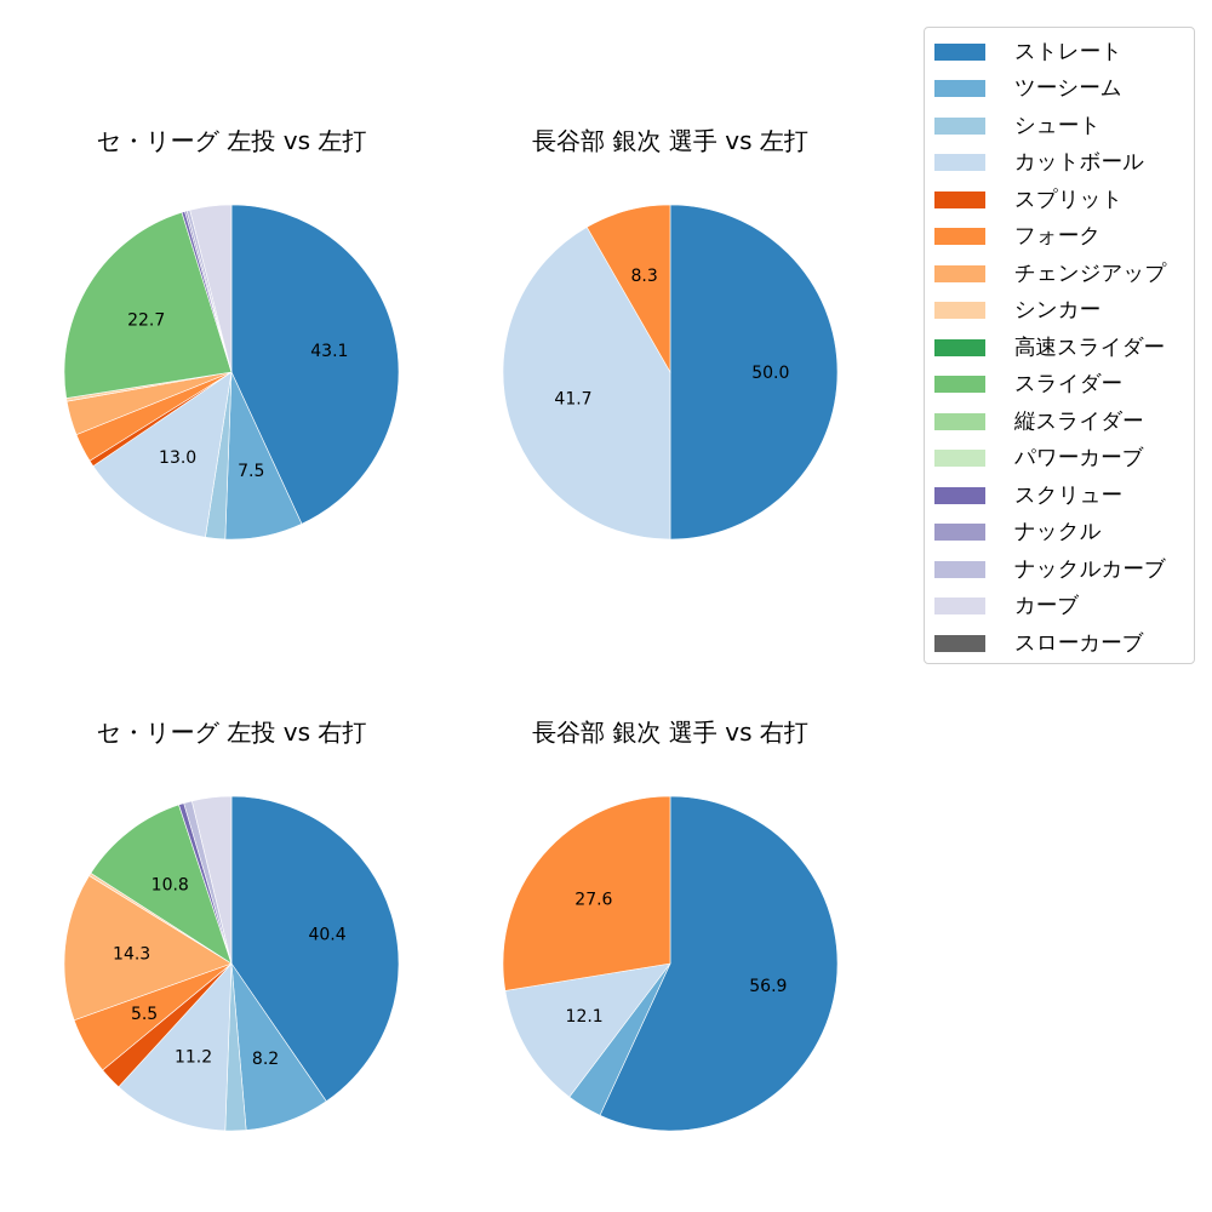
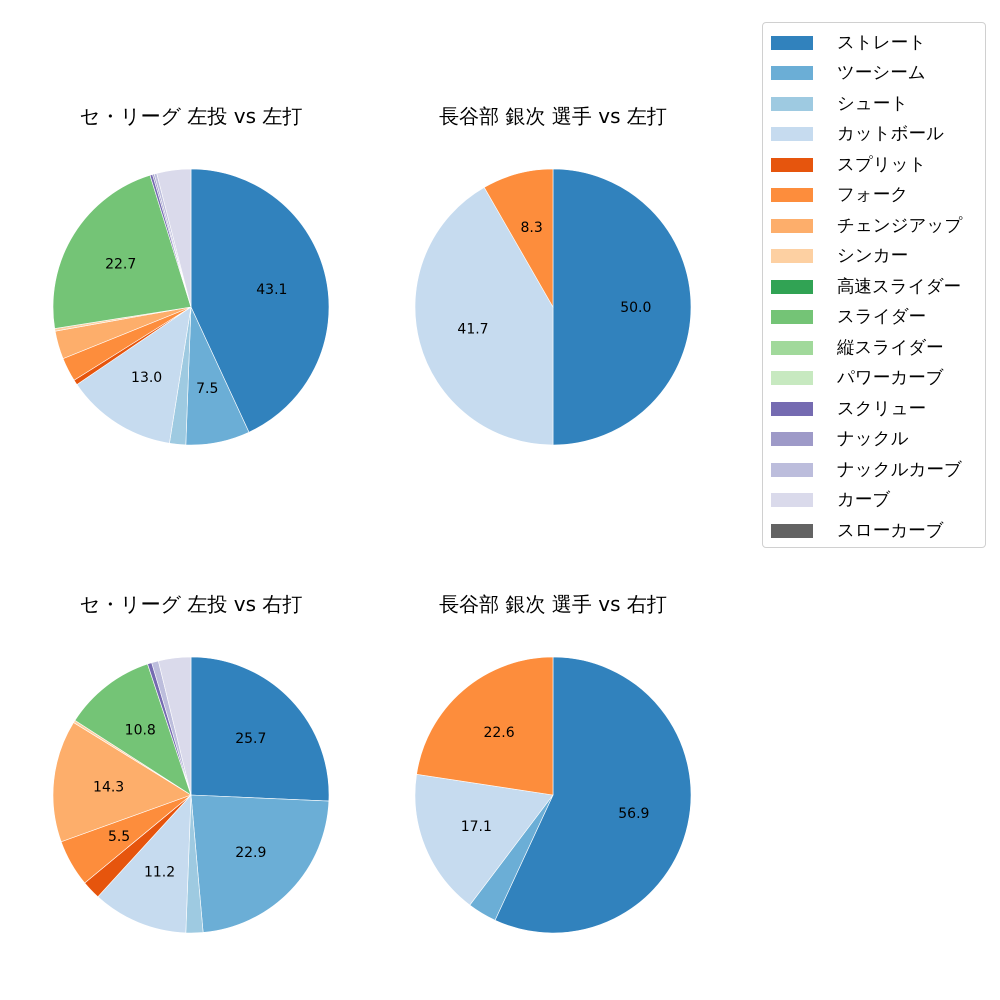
セ・リーグ 左投 vs 右打/ストレート: 40.4 -> 25.7
セ・リーグ 左投 vs 右打/ツーシーム: 8.2 -> 22.9
長谷部 銀次 選手 vs 右打/カットボール: 12.1 -> 17.1
長谷部 銀次 選手 vs 右打/フォーク: 27.6 -> 22.6
